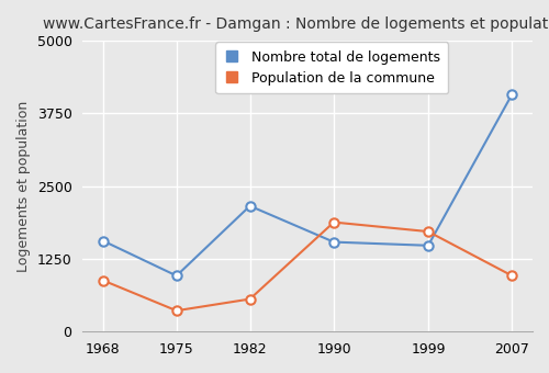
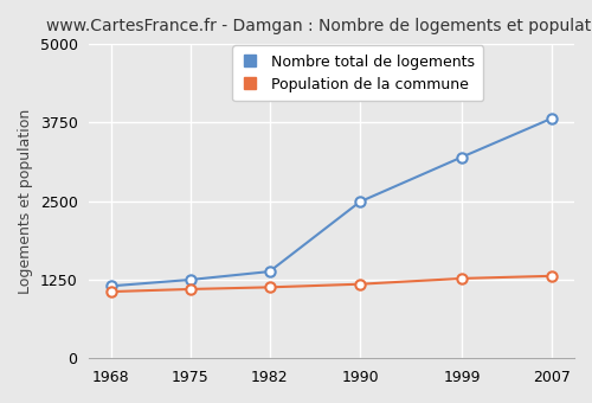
Nombre total de logements/1968: 1560 -> 1150
Population de la commune/1968: 880 -> 1060
Nombre total de logements/1975: 960 -> 1250
Population de la commune/1975: 360 -> 1100
Nombre total de logements/1982: 2160 -> 1380
Population de la commune/1982: 560 -> 1130
Nombre total de logements/1990: 1540 -> 2490
Population de la commune/1990: 1880 -> 1180
Nombre total de logements/1999: 1480 -> 3200
Population de la commune/1999: 1720 -> 1270
Nombre total de logements/2007: 4080 -> 3820
Population de la commune/2007: 960 -> 1310
